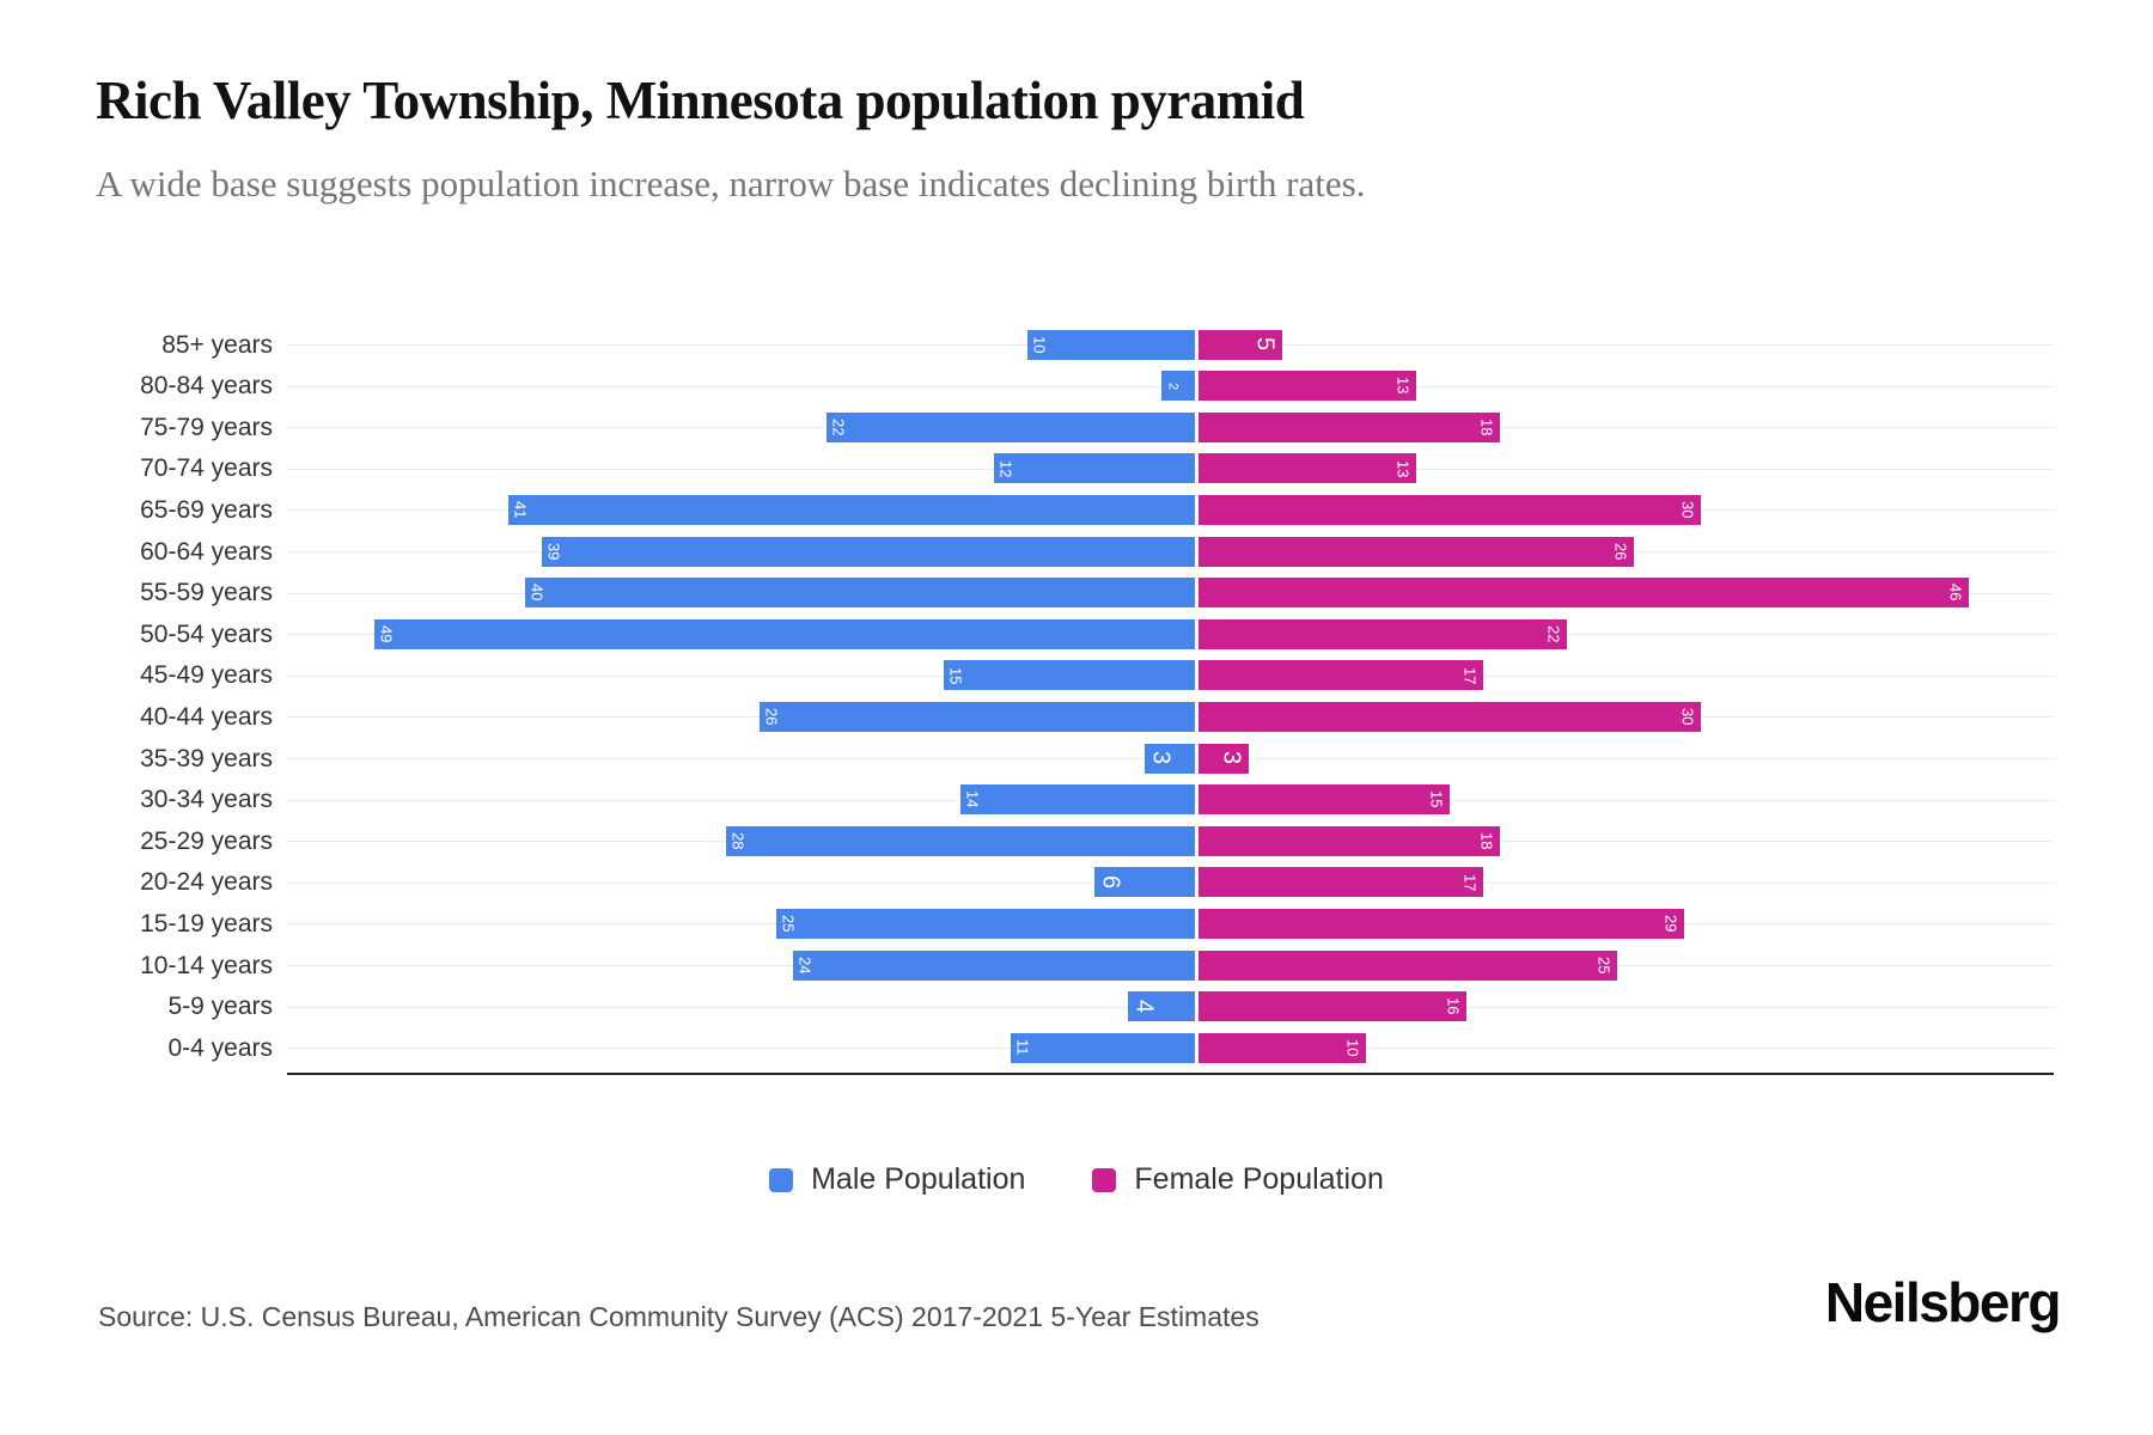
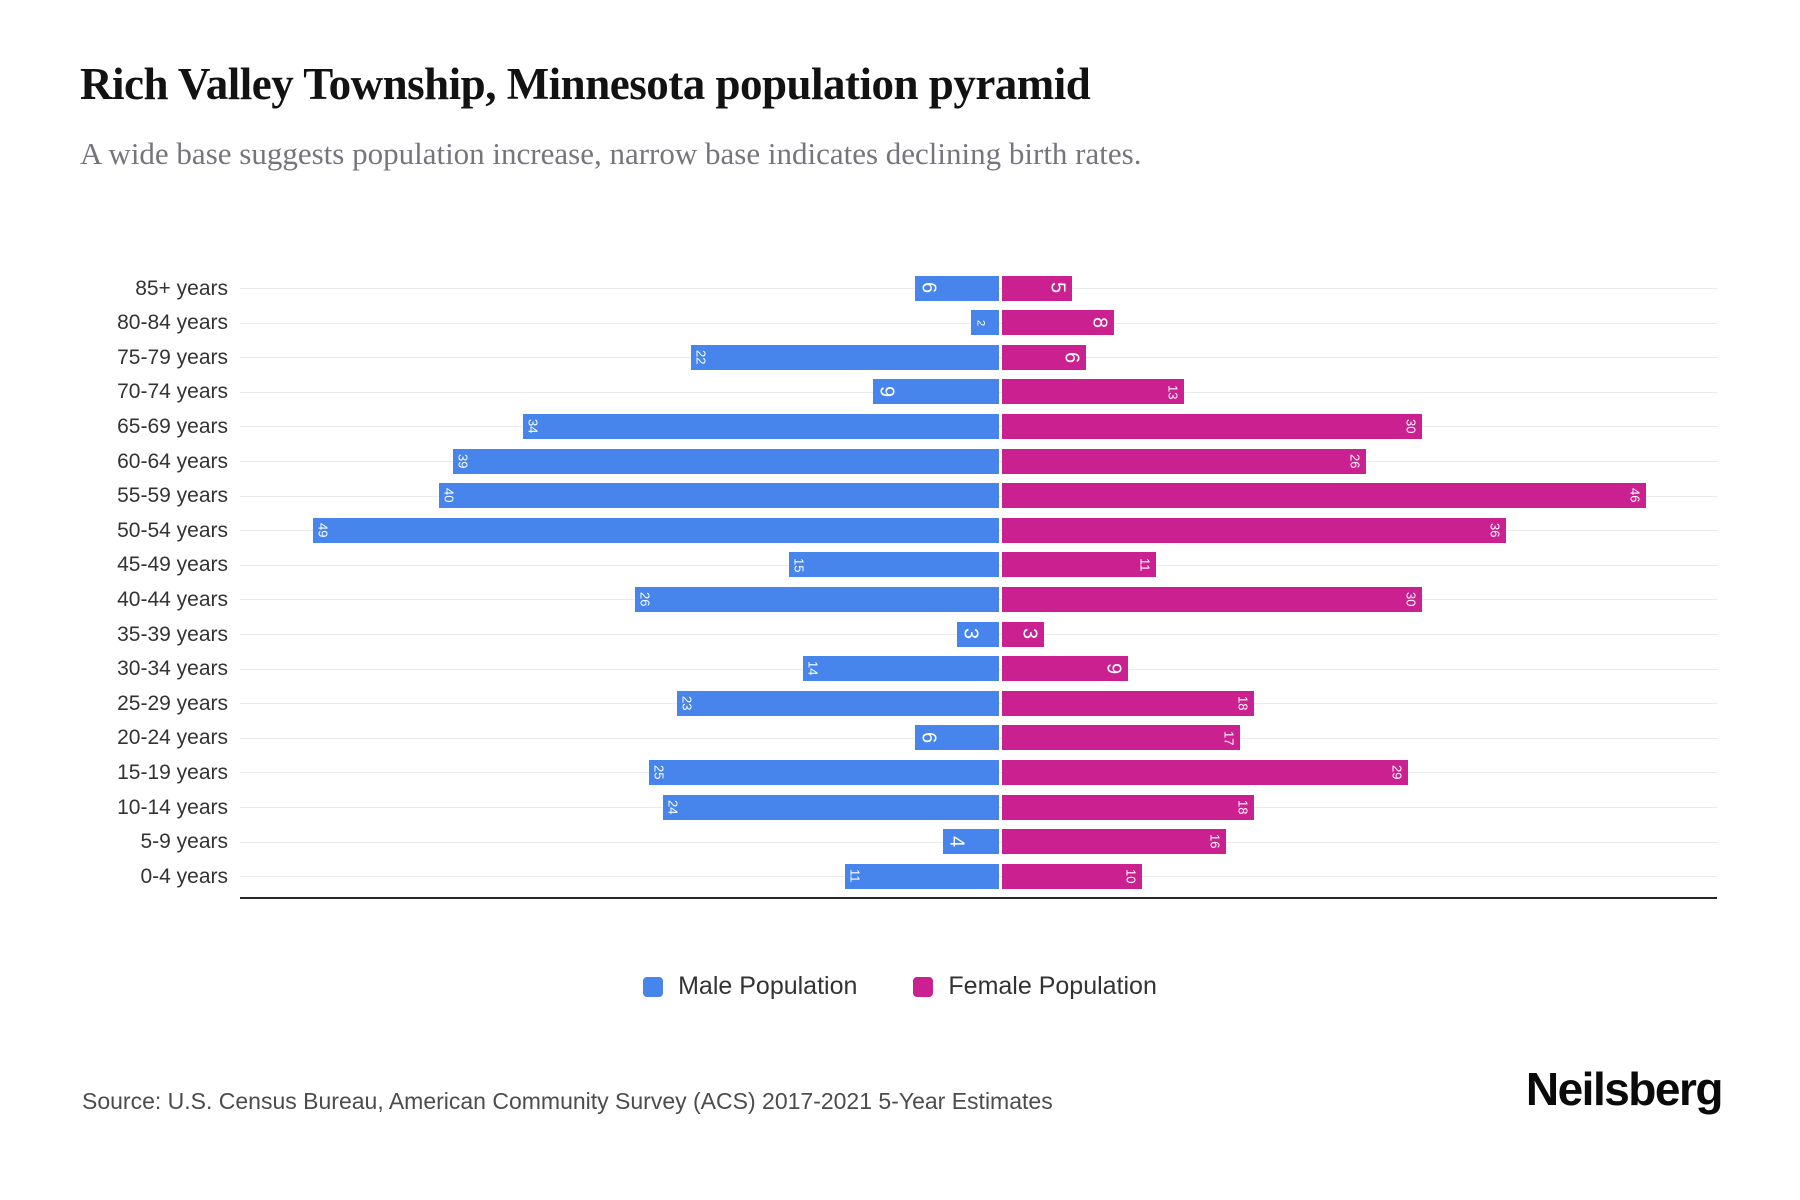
Male Population/85+ years: 10 -> 6
Female Population/80-84 years: 13 -> 8
Female Population/75-79 years: 18 -> 6
Male Population/70-74 years: 12 -> 9
Male Population/65-69 years: 41 -> 34
Female Population/50-54 years: 22 -> 36
Female Population/45-49 years: 17 -> 11
Female Population/30-34 years: 15 -> 9
Male Population/25-29 years: 28 -> 23
Female Population/10-14 years: 25 -> 18
